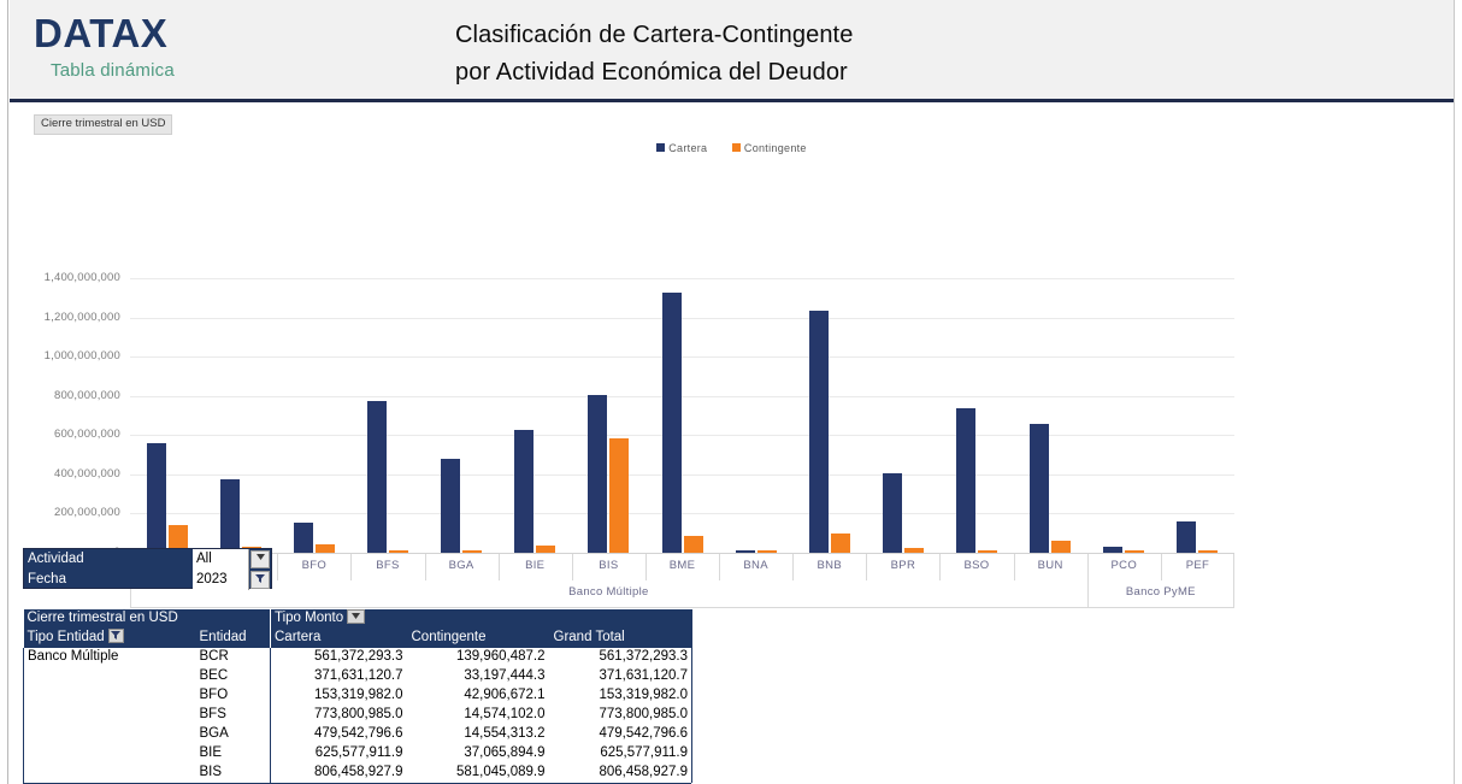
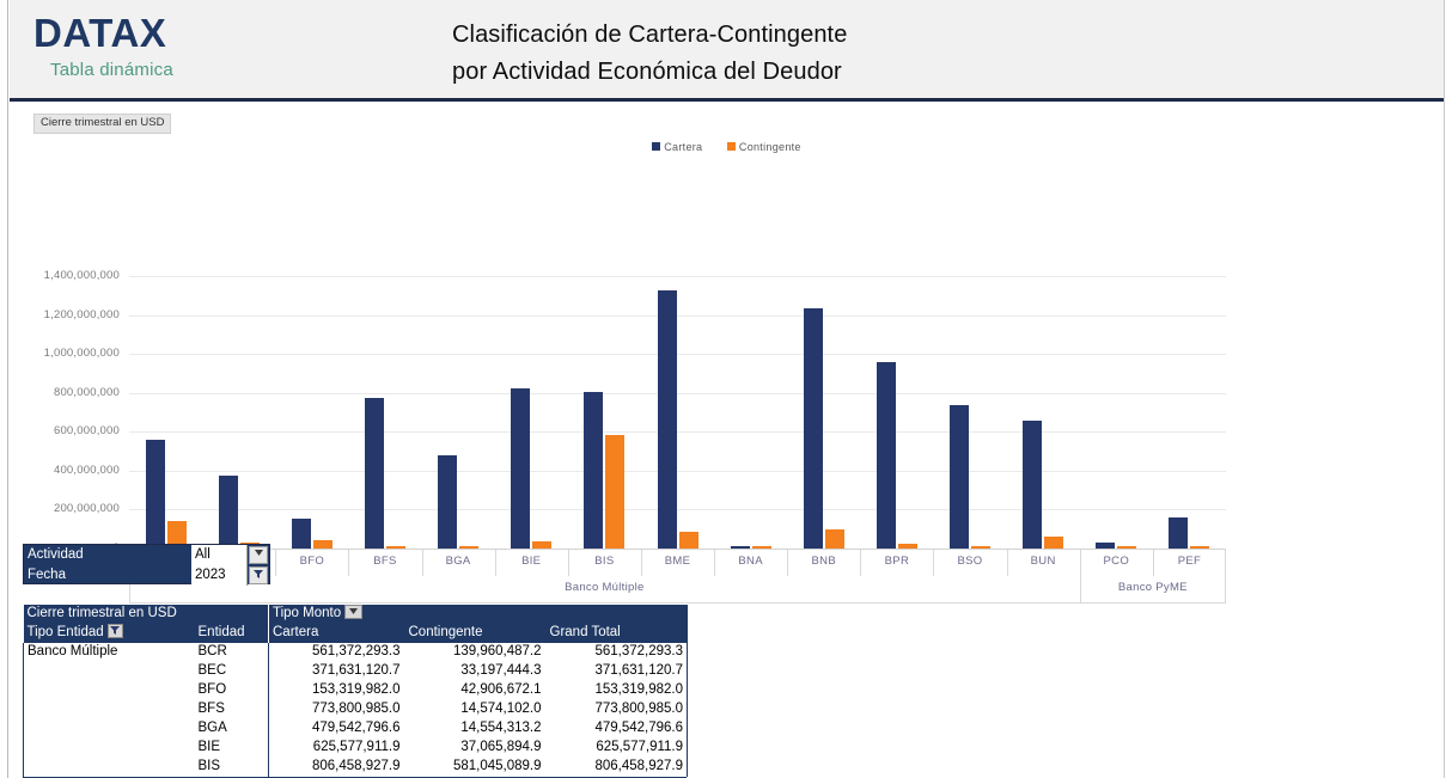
Cartera/BIE: 630000000 -> 820000000
Cartera/BPR: 410000000 -> 960000000
